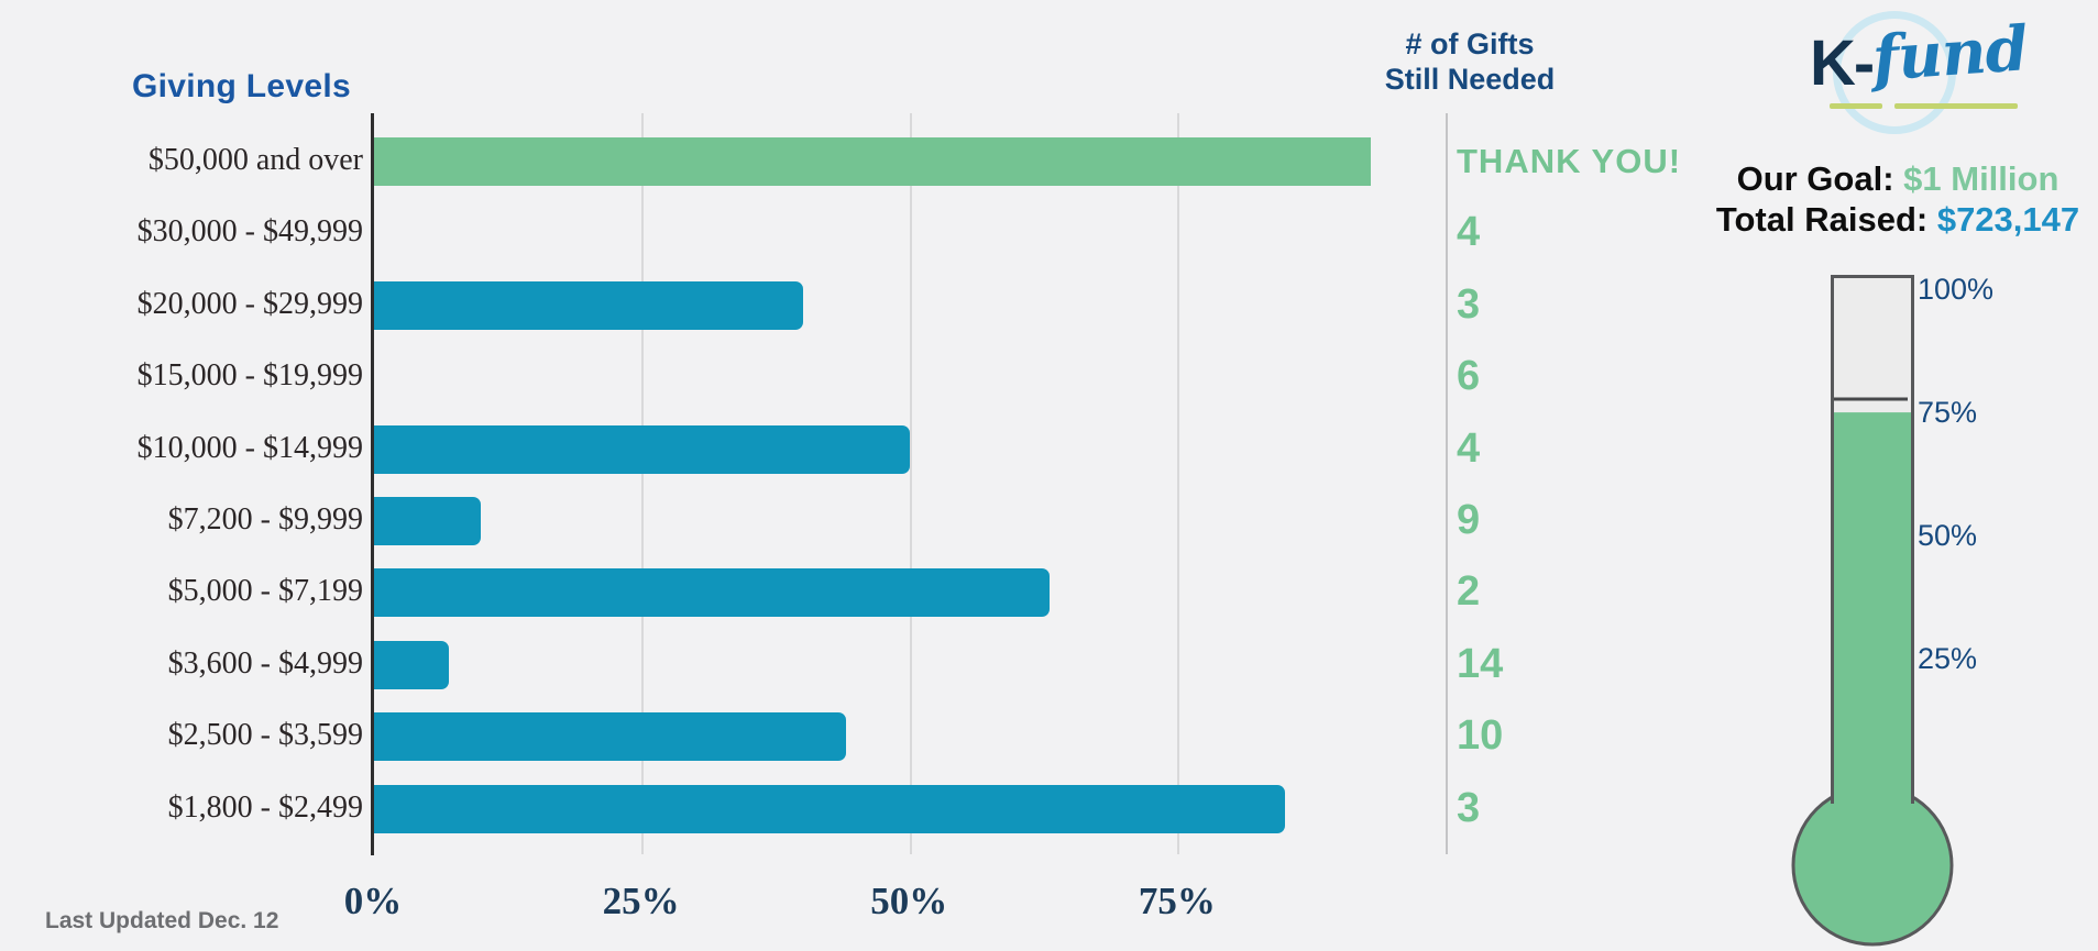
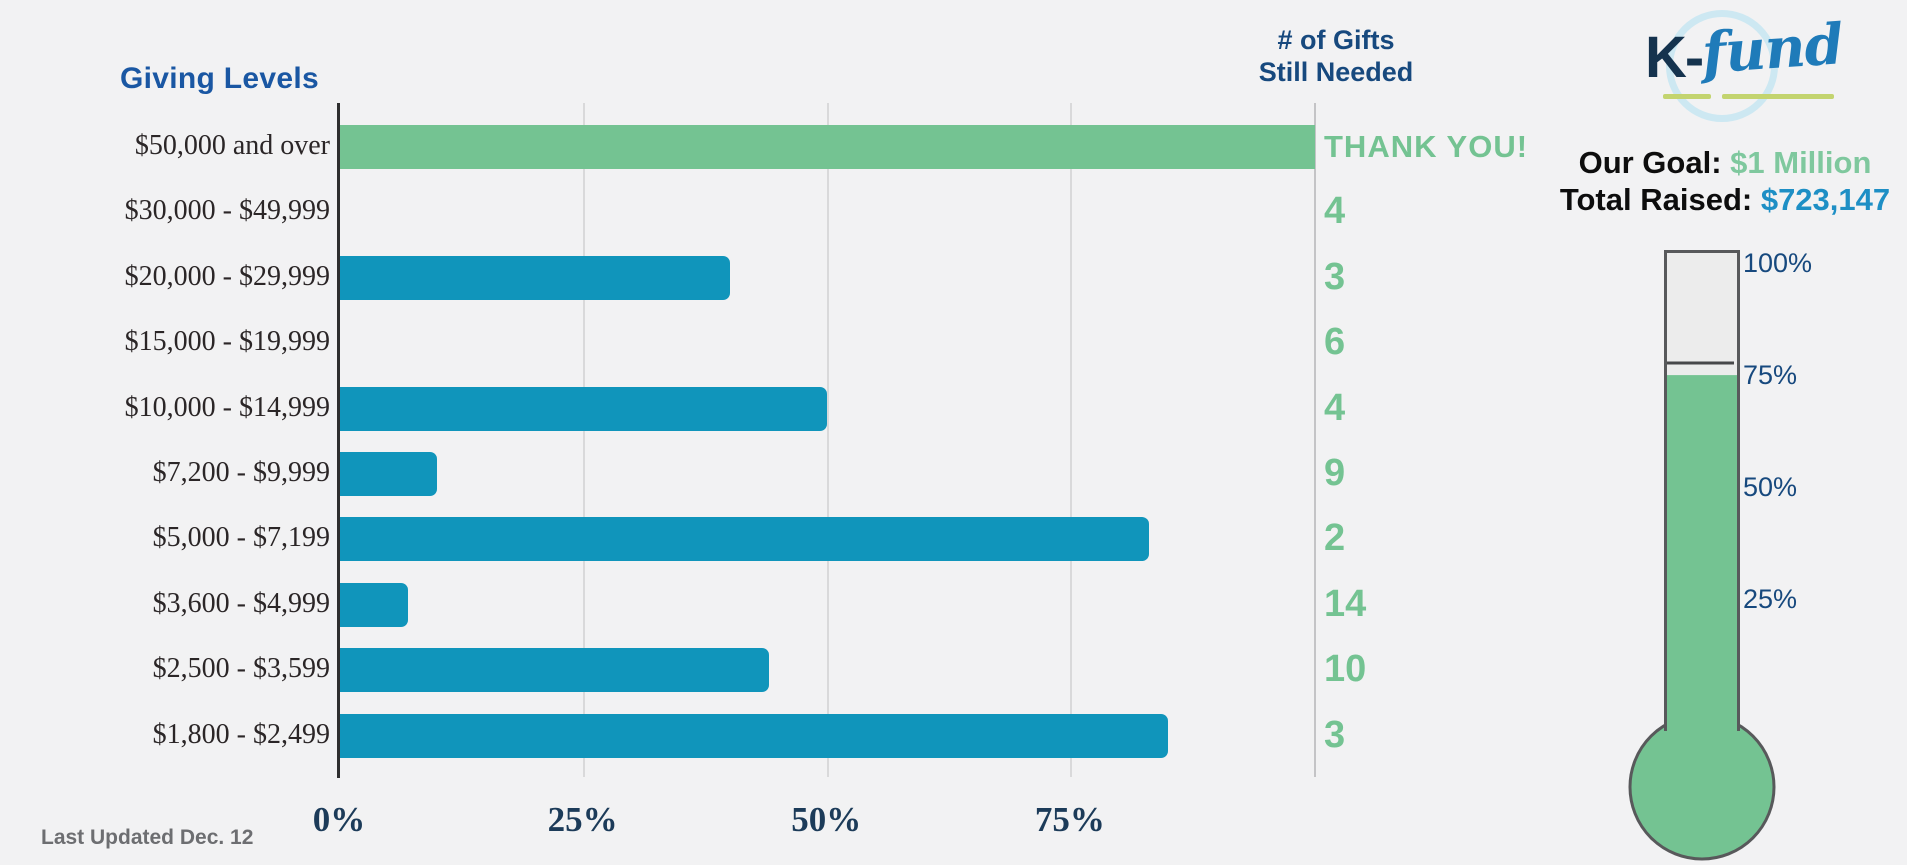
$50,000 and over: 93% -> 100%
$5,000 - $7,199: 63% -> 83%
